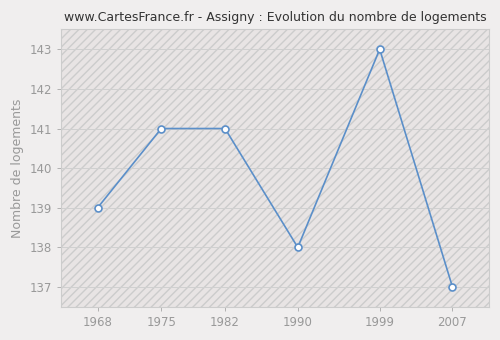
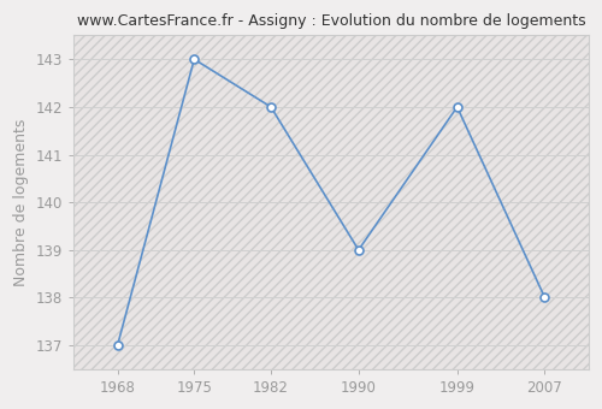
1968: 139 -> 137
1975: 141 -> 143
1982: 141 -> 142
1990: 138 -> 139
1999: 143 -> 142
2007: 137 -> 138
